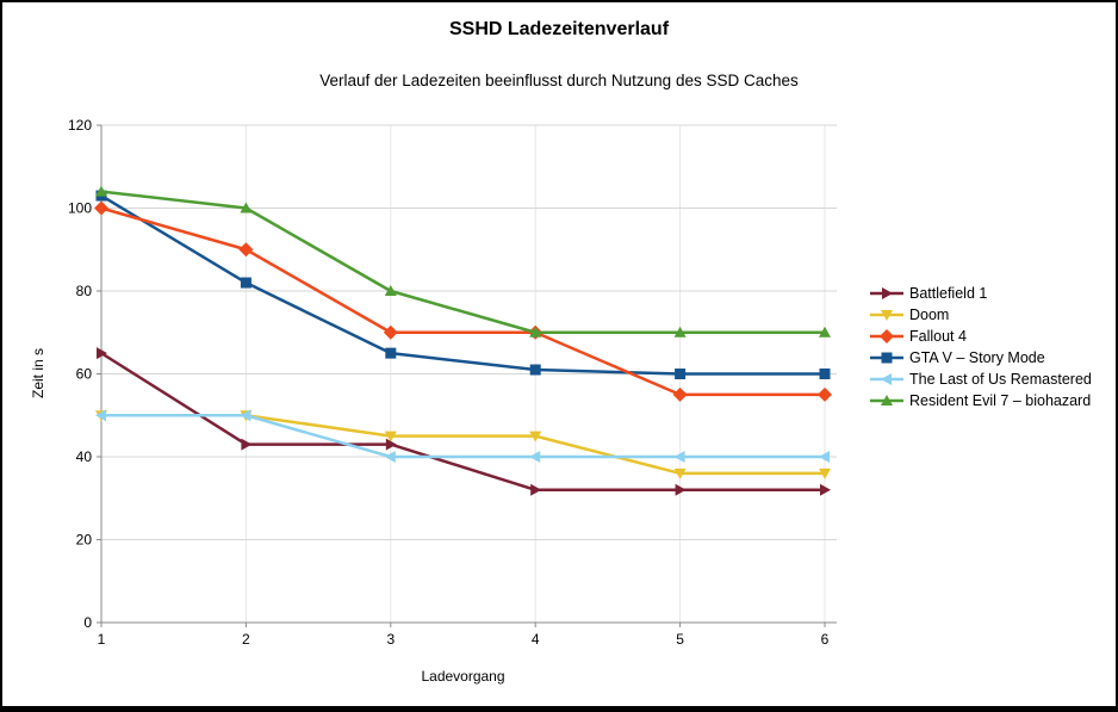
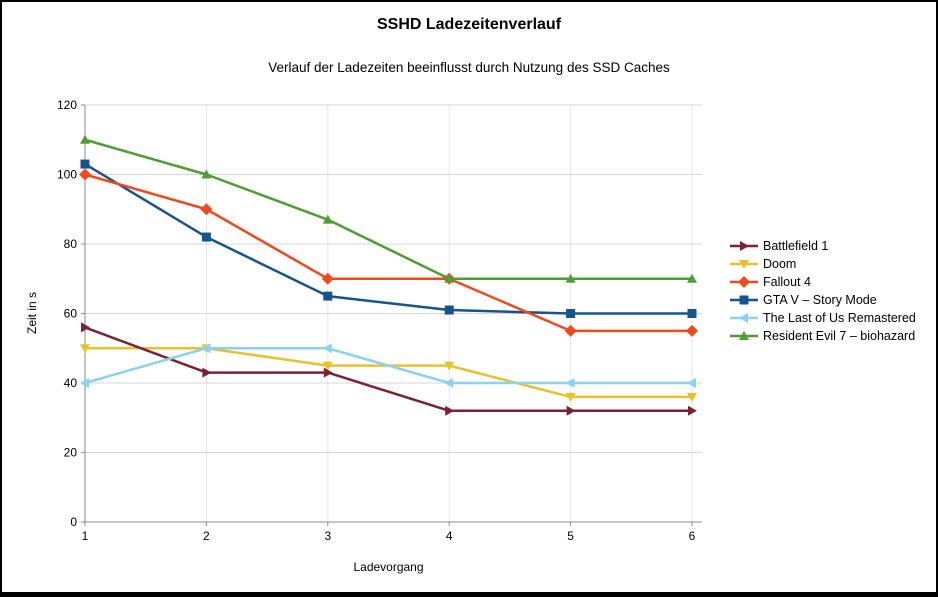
Battlefield 1/1: 65 -> 56
The Last of Us Remastered/1: 50 -> 40
Resident Evil 7 – biohazard/1: 104 -> 110
The Last of Us Remastered/3: 40 -> 50
Resident Evil 7 – biohazard/3: 80 -> 87
